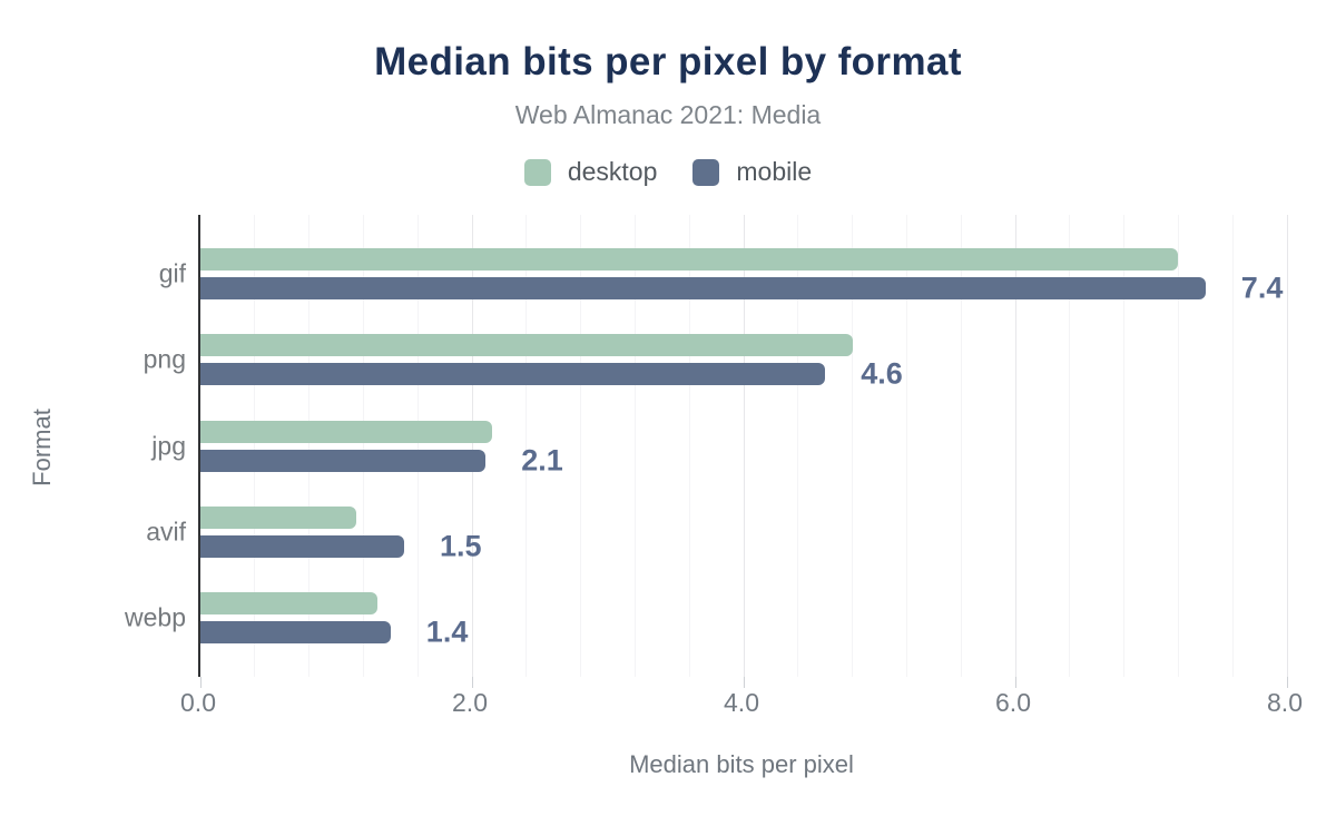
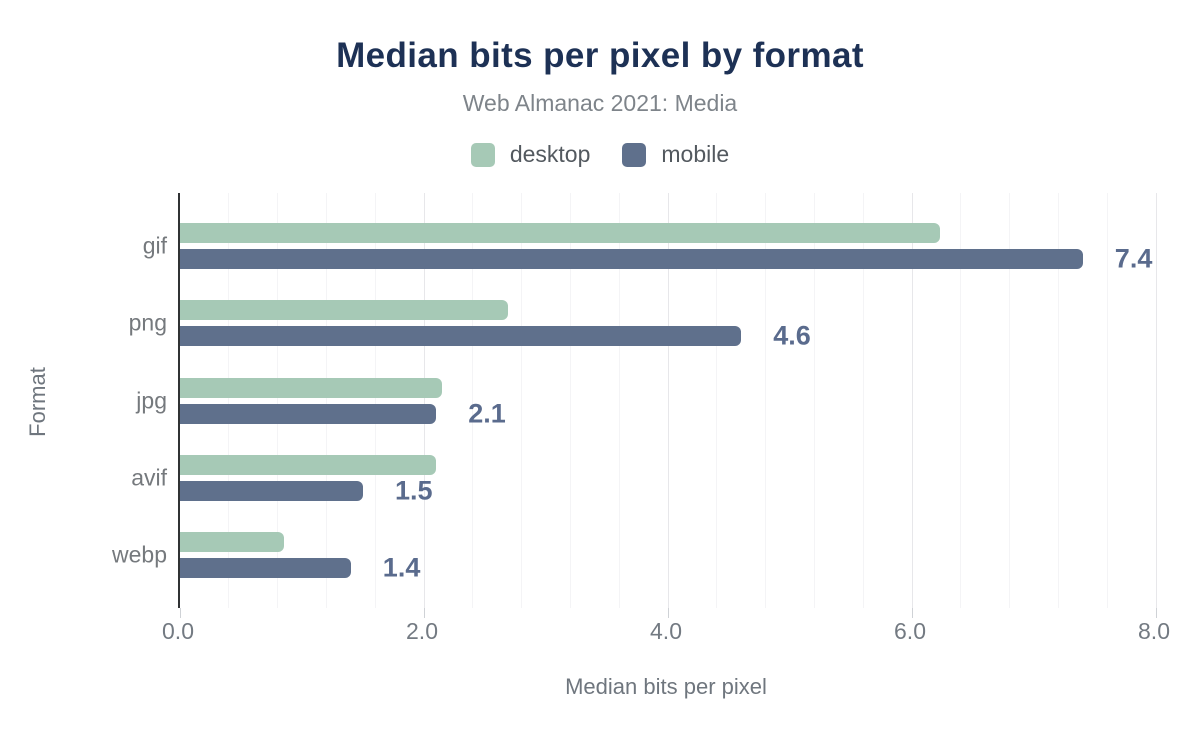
desktop/gif: 7.20 -> 6.23
desktop/png: 4.80 -> 2.69
desktop/avif: 1.15 -> 2.10
desktop/webp: 1.30 -> 0.85
